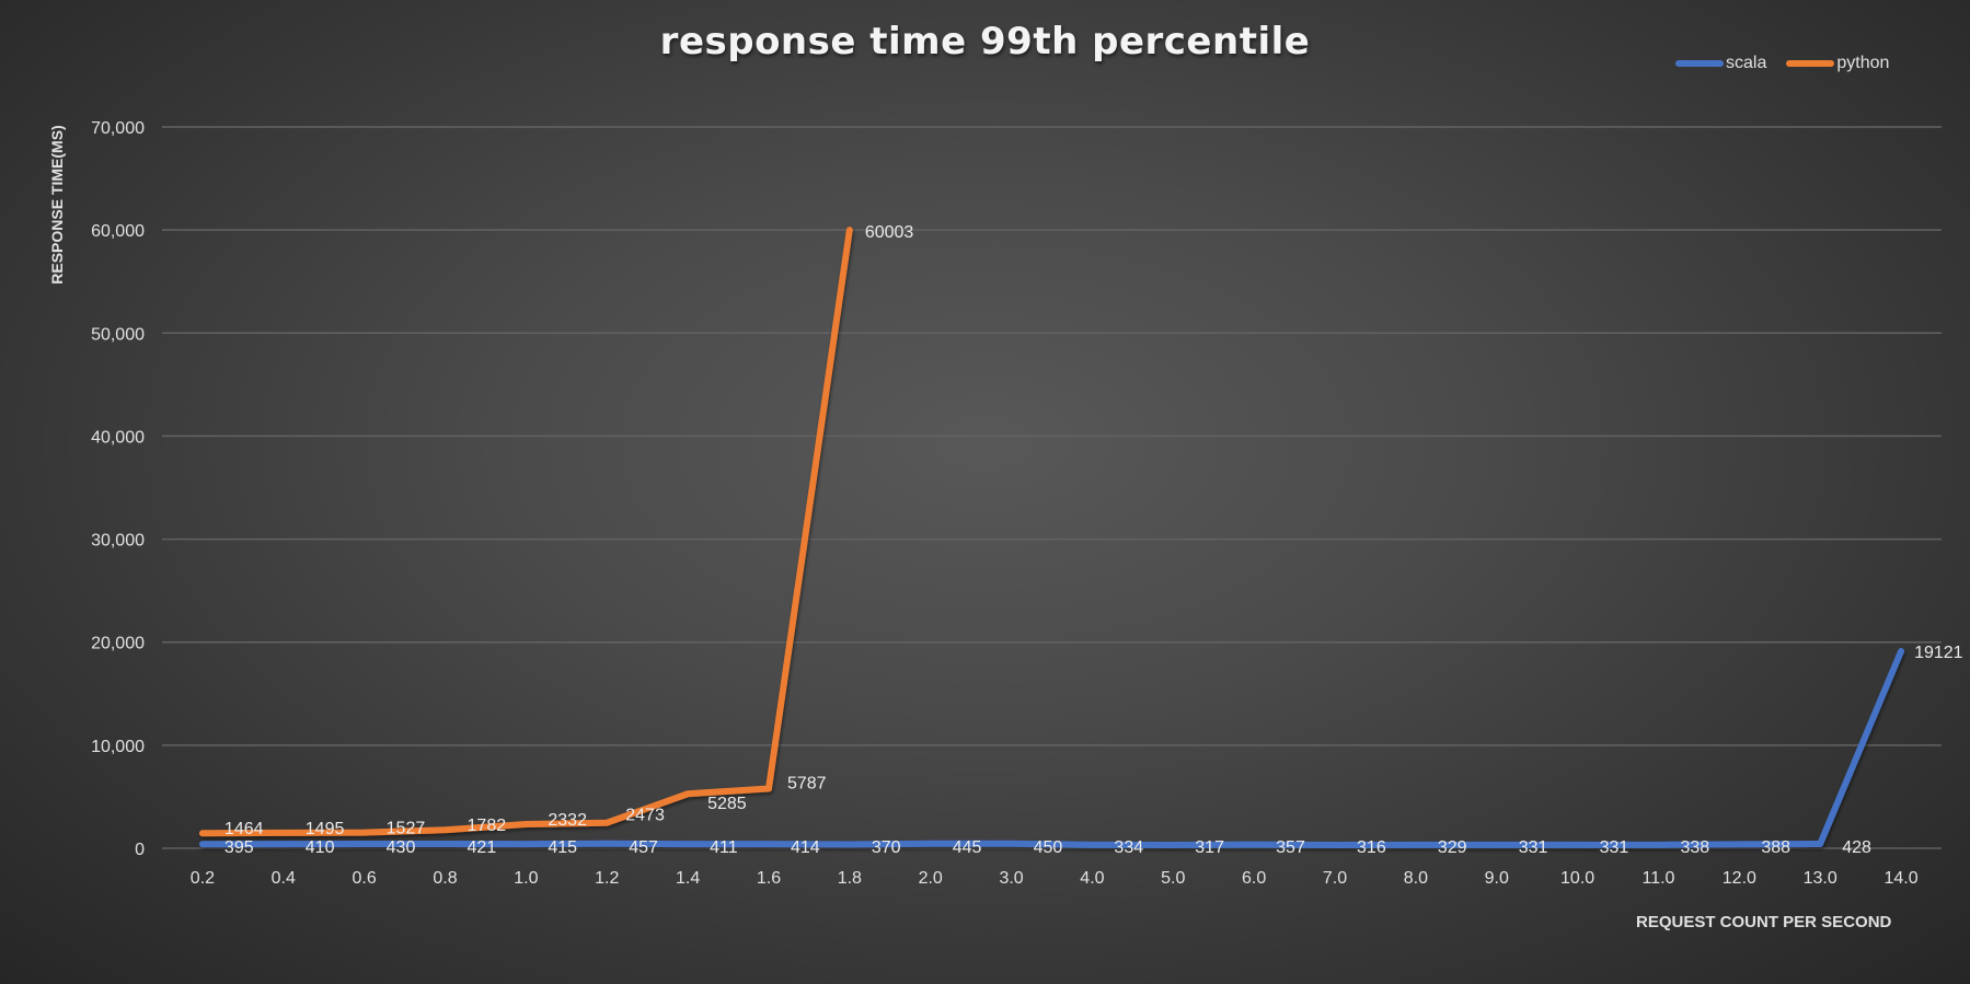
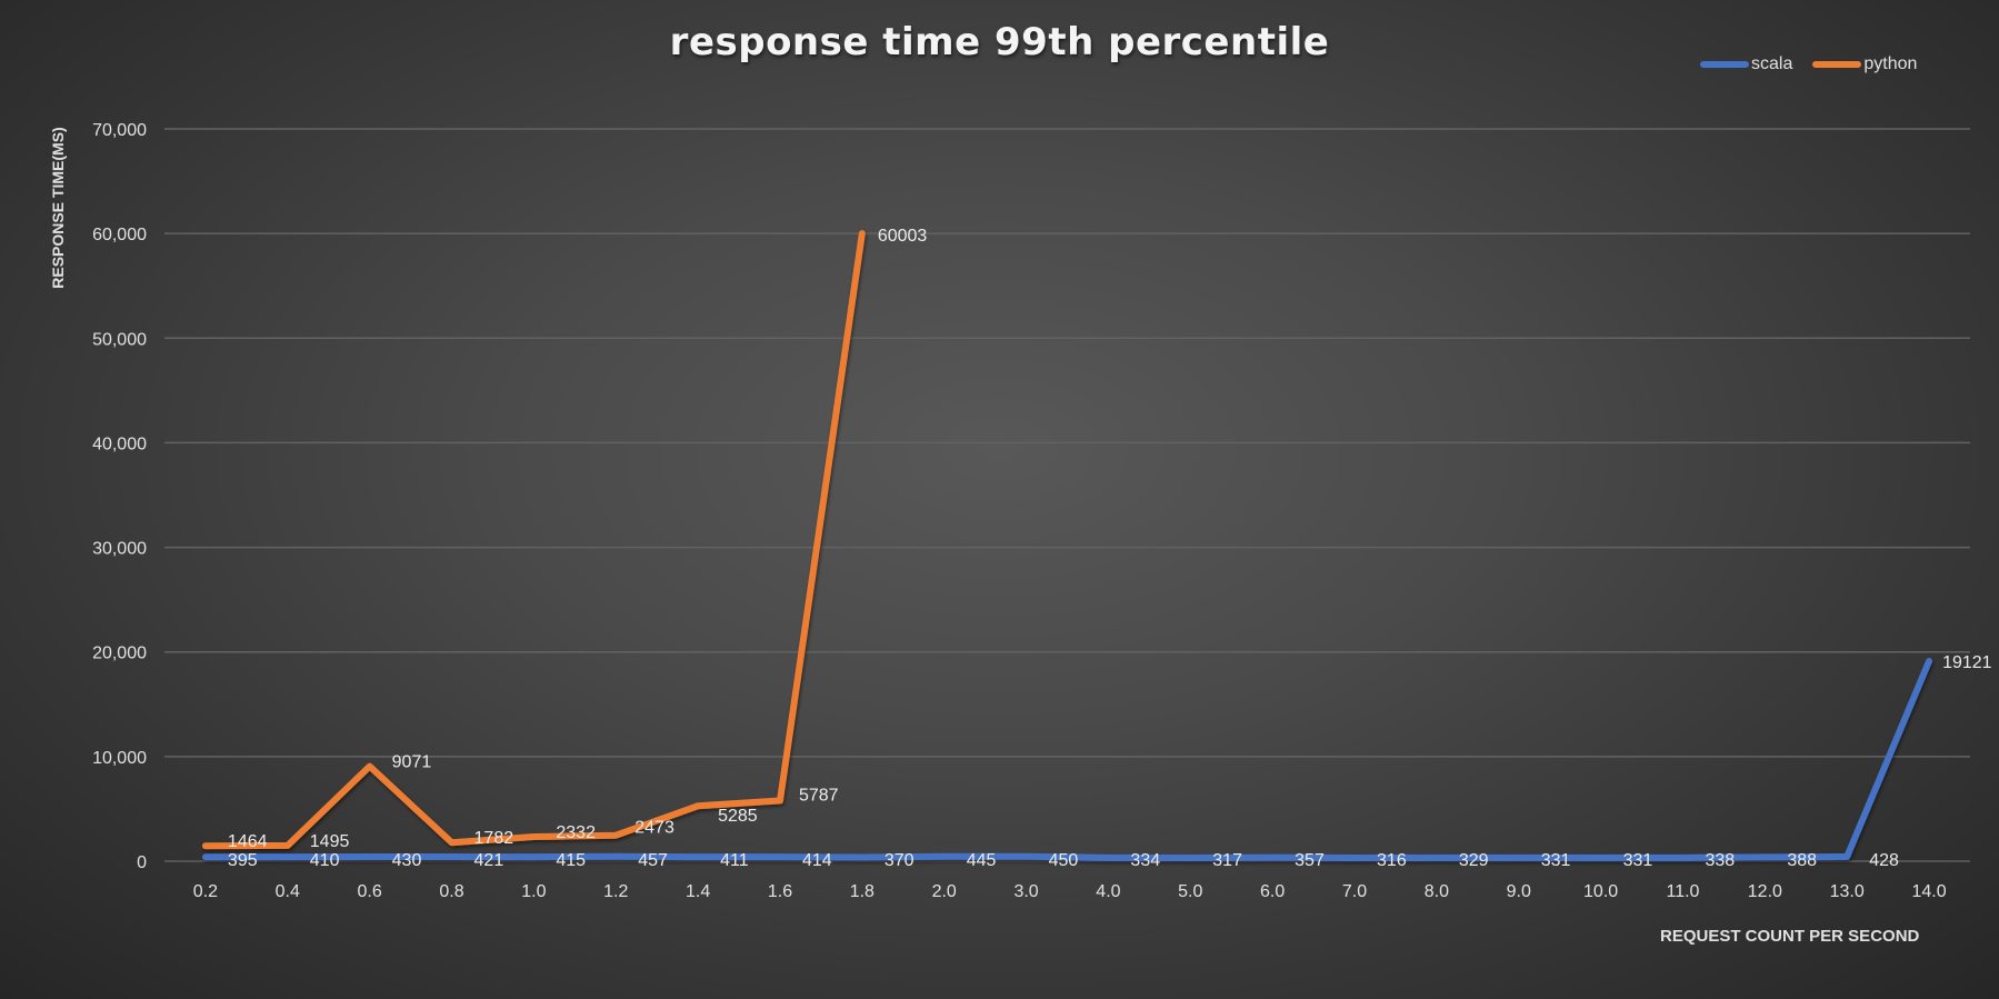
python/0.6: 1527 -> 9071
